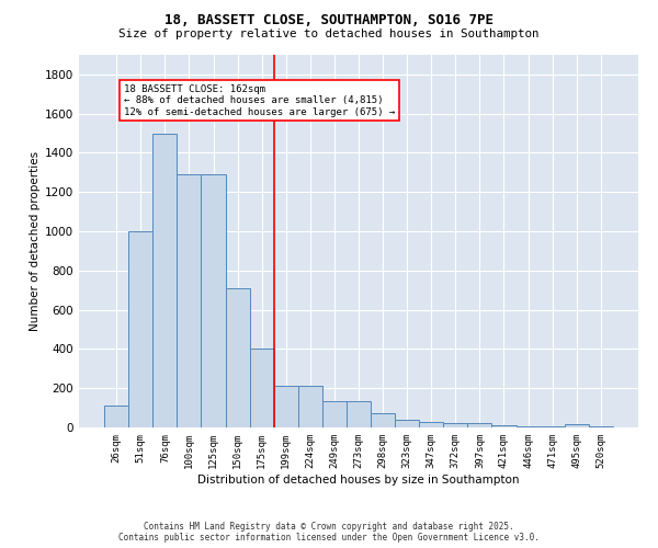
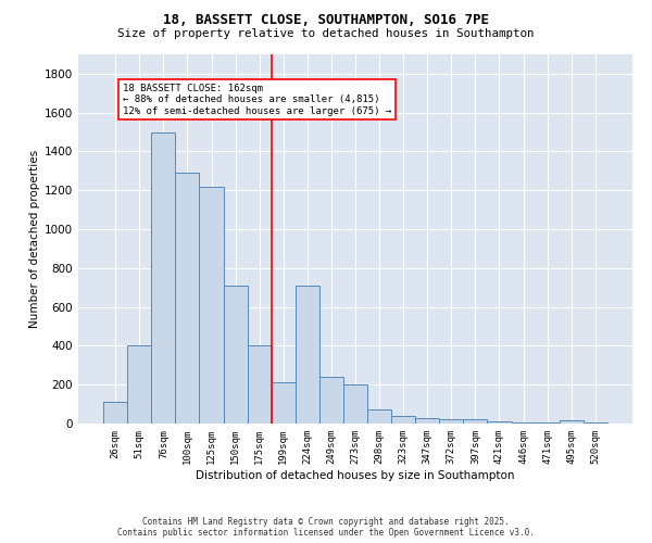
51sqm: 1000 -> 400
125sqm: 1290 -> 1220
224sqm: 220 -> 710
249sqm: 140 -> 240
273sqm: 140 -> 200
